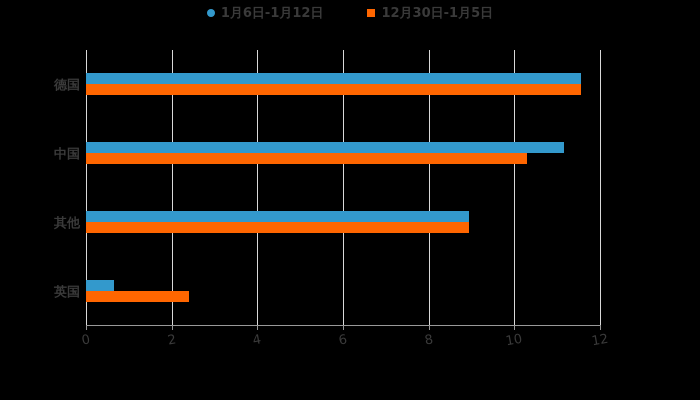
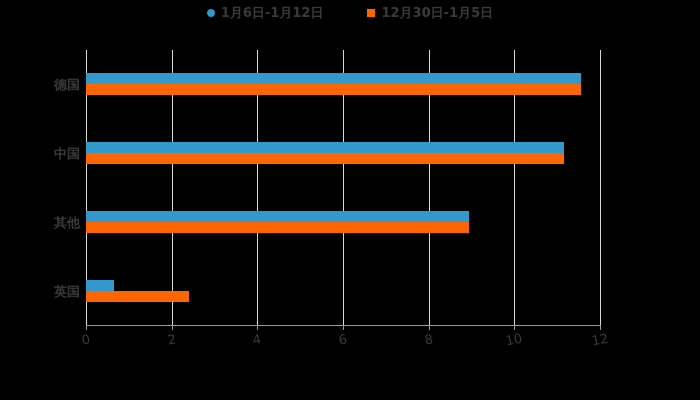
12月30日-1月5日/中国: 10.3 -> 11.2
